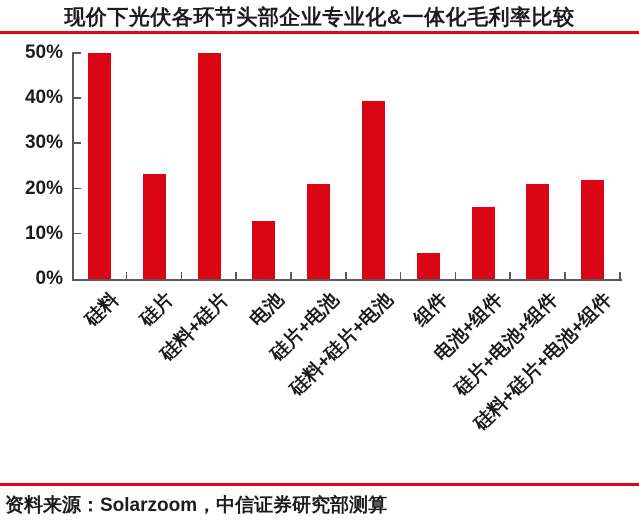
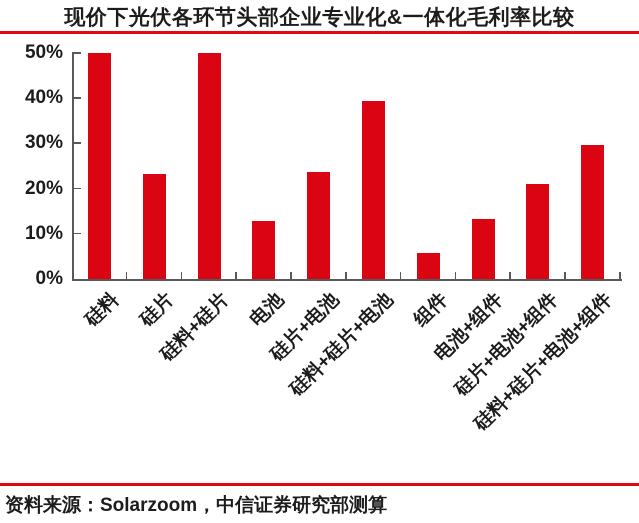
硅片+电池: 21% -> 24%
电池+组件: 16% -> 13%
硅料+硅片+电池+组件: 22% -> 30%
